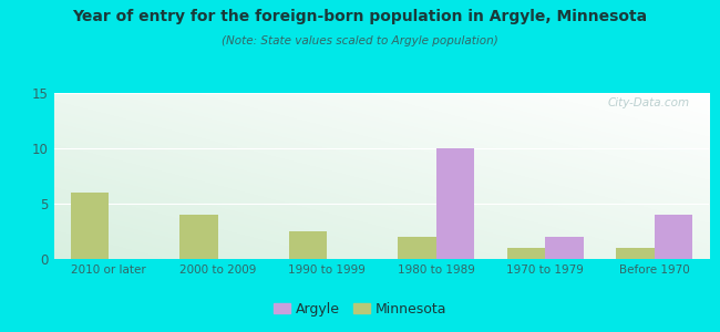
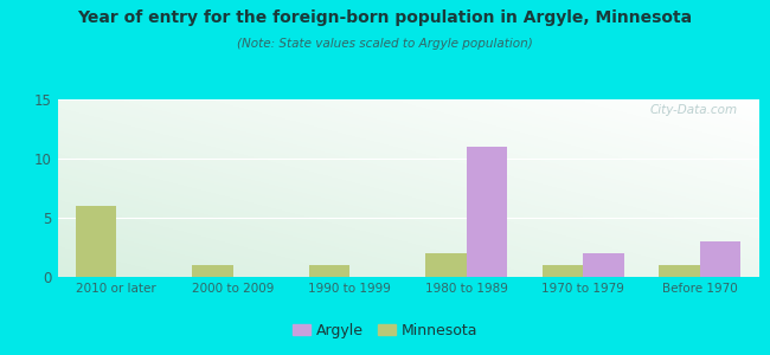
Minnesota/2000 to 2009: 4.0 -> 1.0
Minnesota/1990 to 1999: 2.5 -> 1.0
Argyle/1980 to 1989: 10 -> 11
Argyle/Before 1970: 4 -> 3
